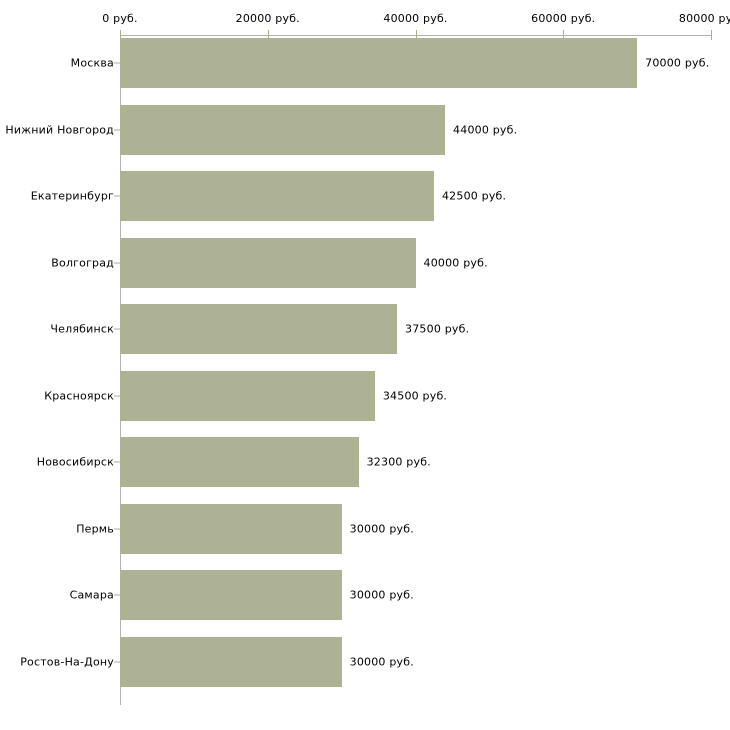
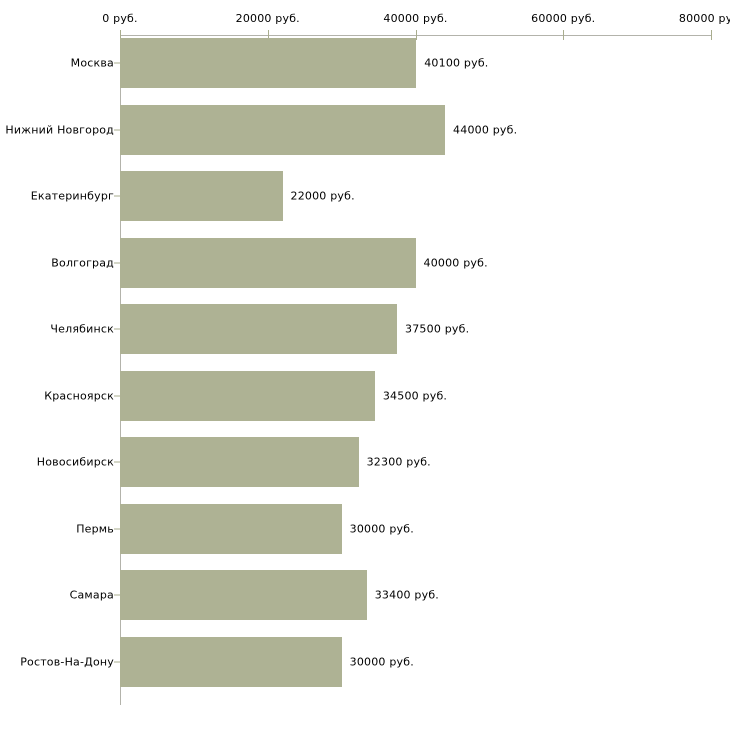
Москва: 70000 -> 40100
Екатеринбург: 42500 -> 22000
Самара: 30000 -> 33400
